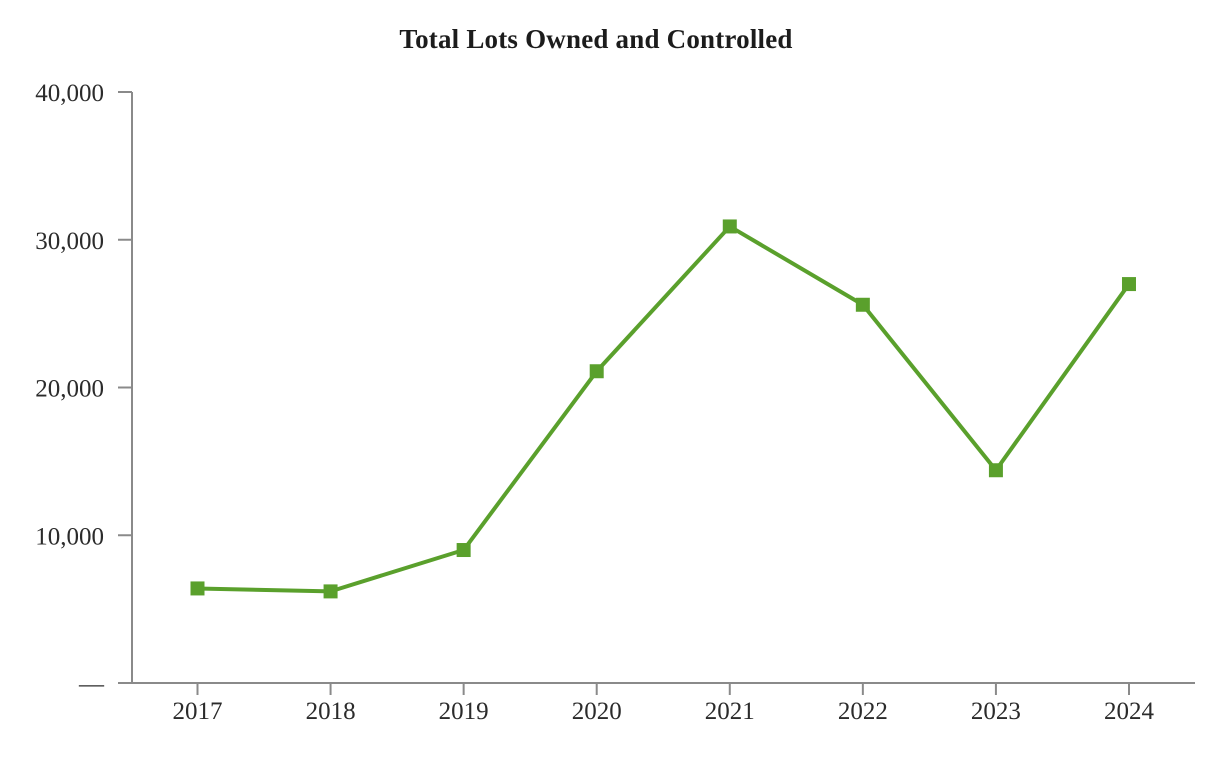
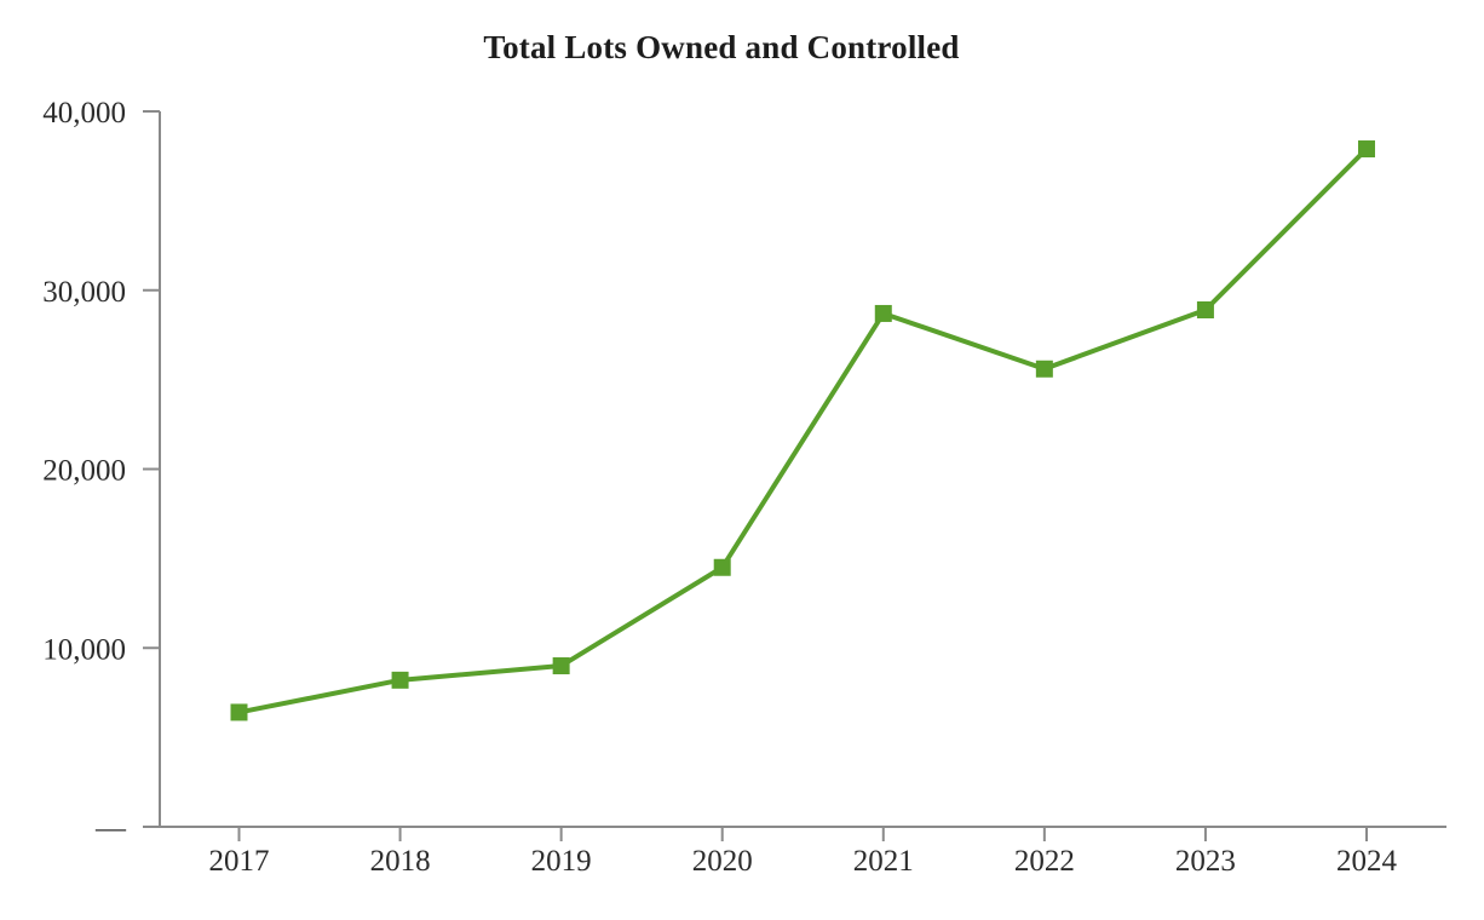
2018: 6200 -> 8200
2020: 21100 -> 14500
2021: 30900 -> 28700
2023: 14400 -> 28900
2024: 27000 -> 37900
